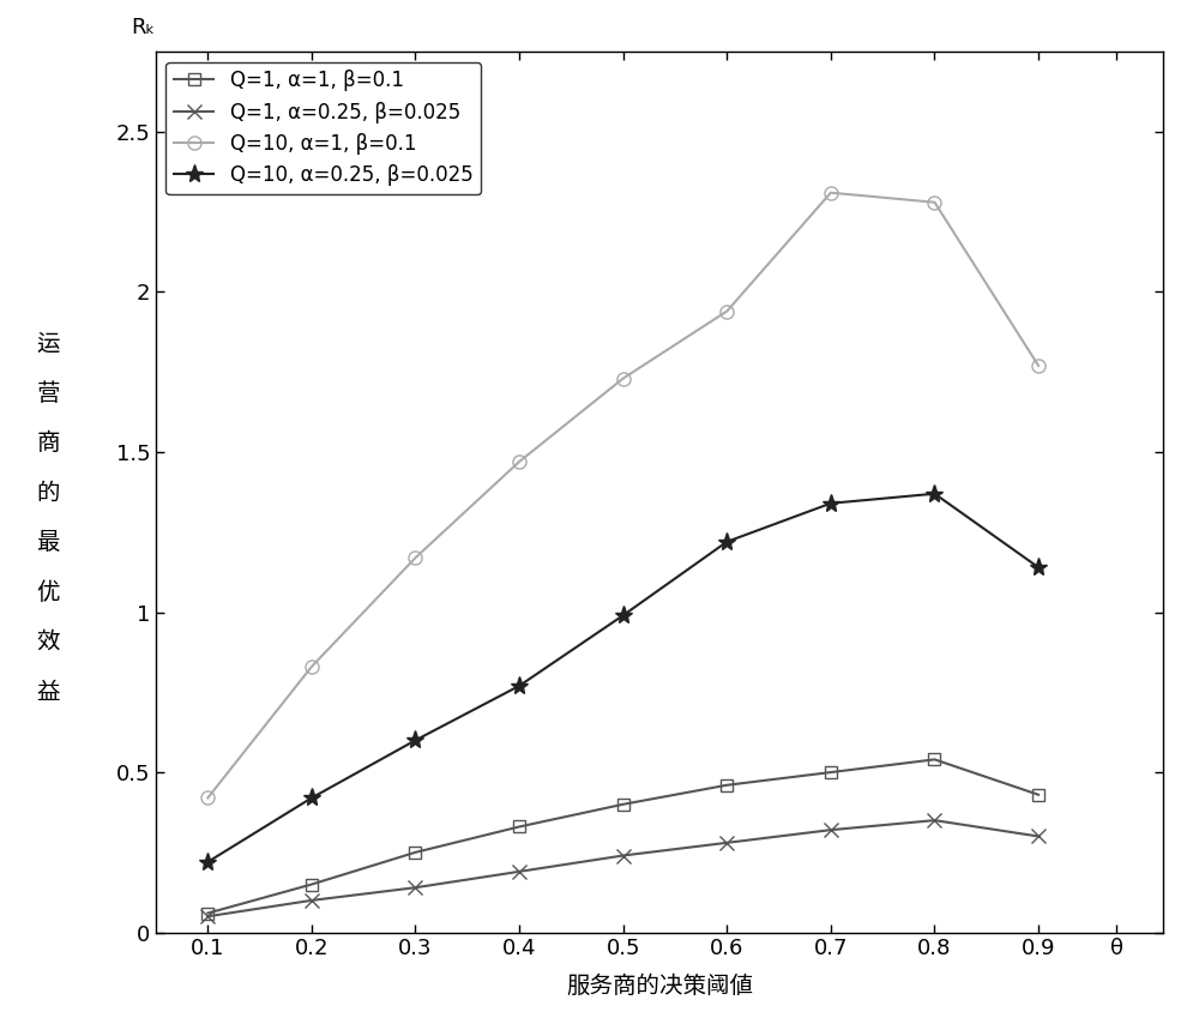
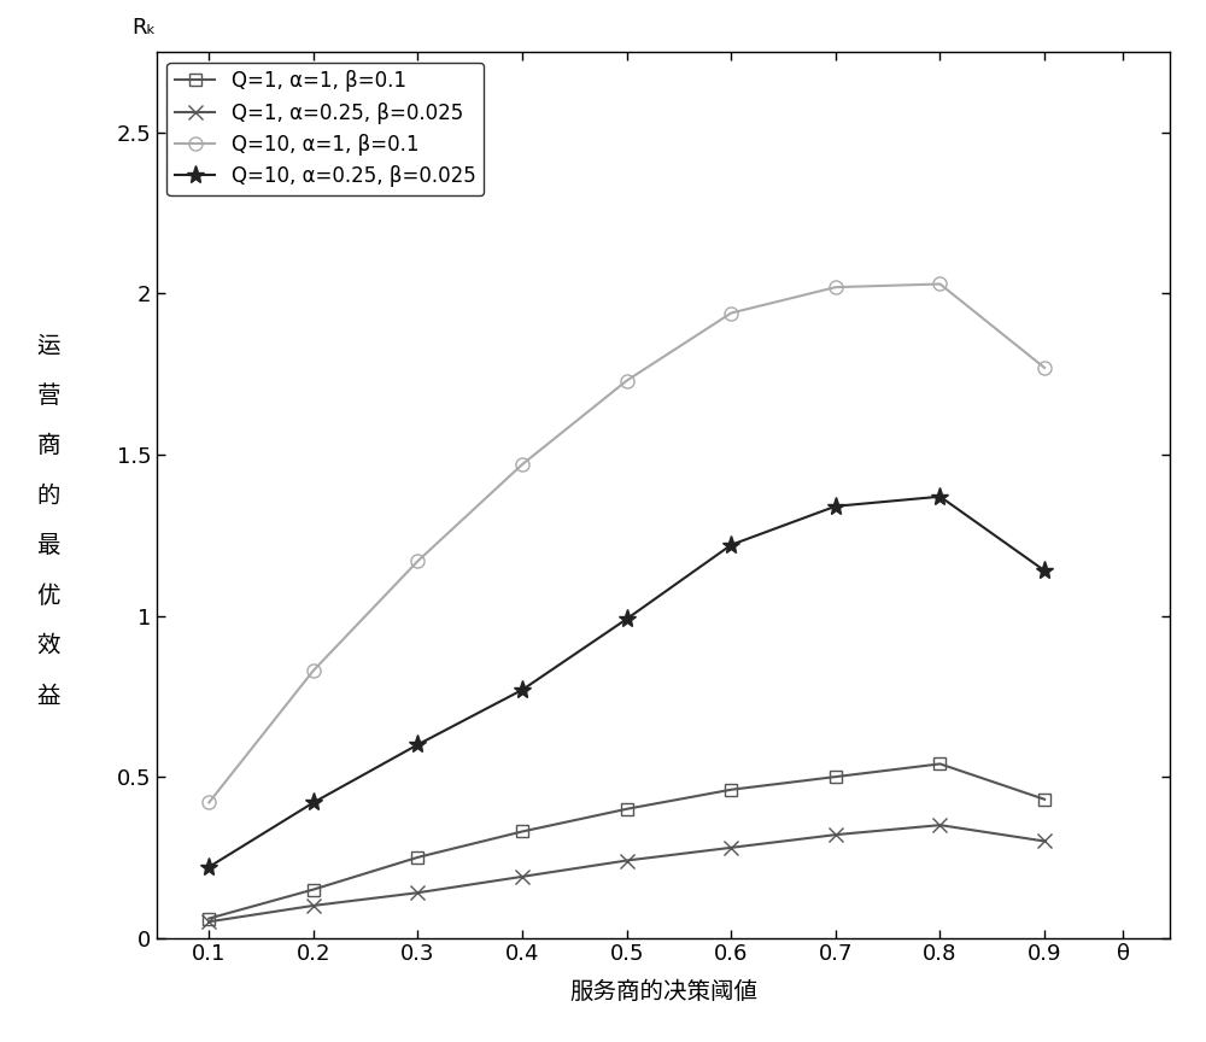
Q=10, α=1, β=0.1/0.7: 2.31 -> 2.02
Q=10, α=1, β=0.1/0.8: 2.28 -> 2.03
